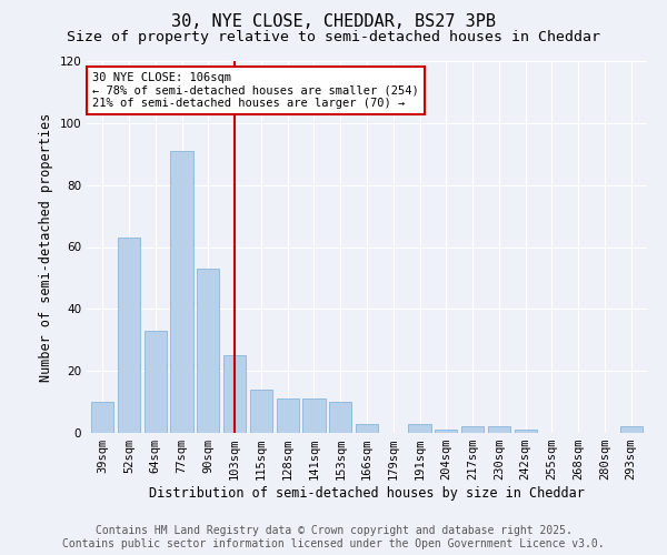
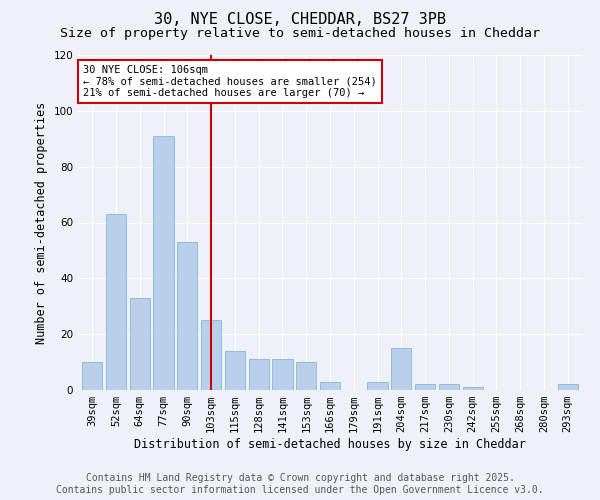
204sqm: 1 -> 15
